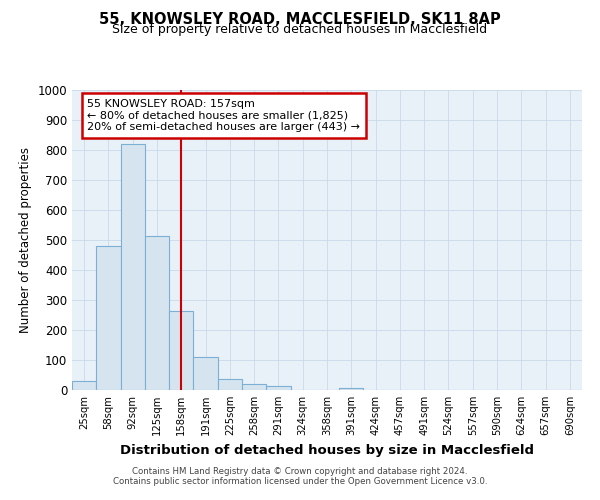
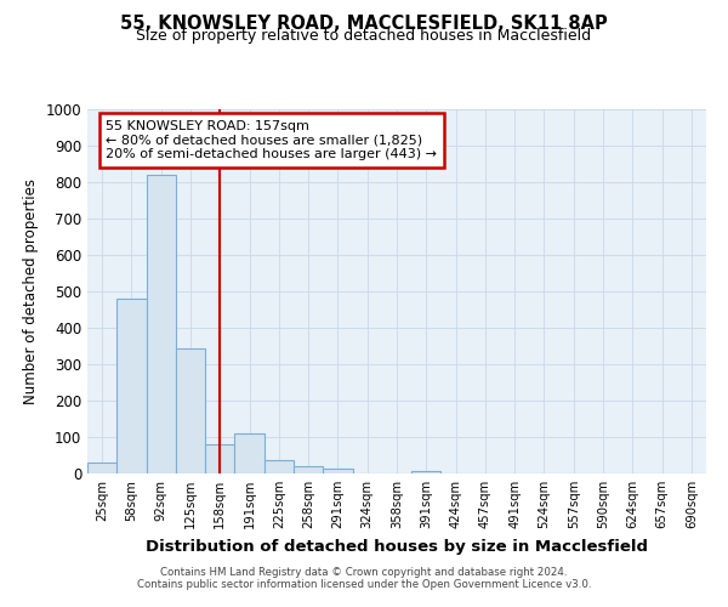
125sqm: 515 -> 345
158sqm: 265 -> 80
